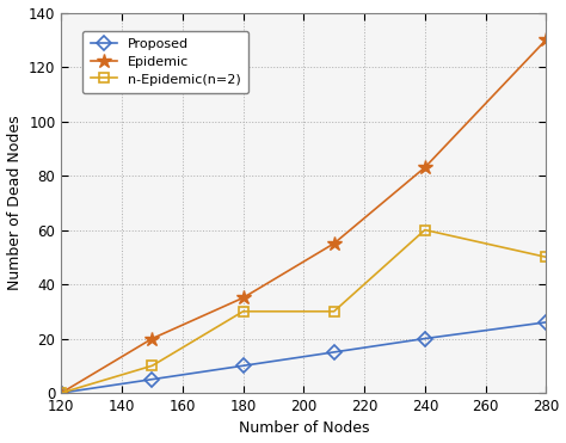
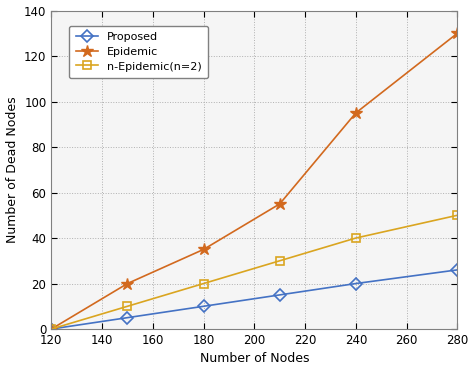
n-Epidemic(n=2)/180: 30 -> 20
Epidemic/240: 83 -> 95
n-Epidemic(n=2)/240: 60 -> 40
